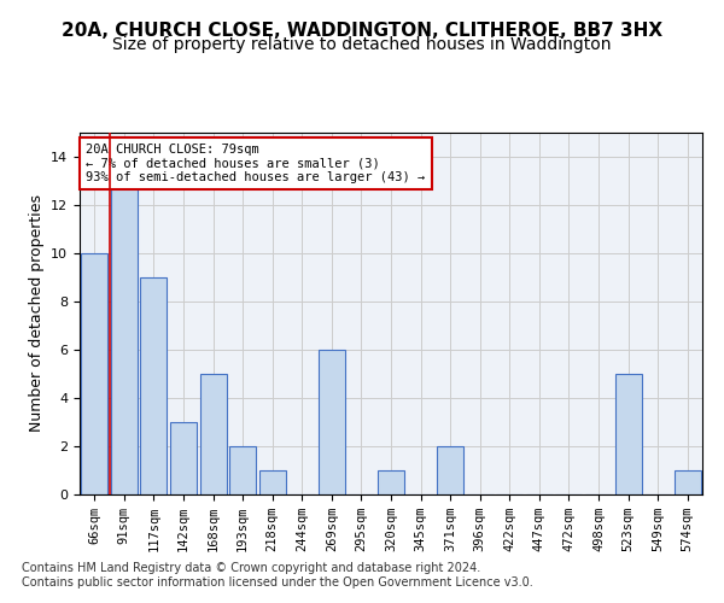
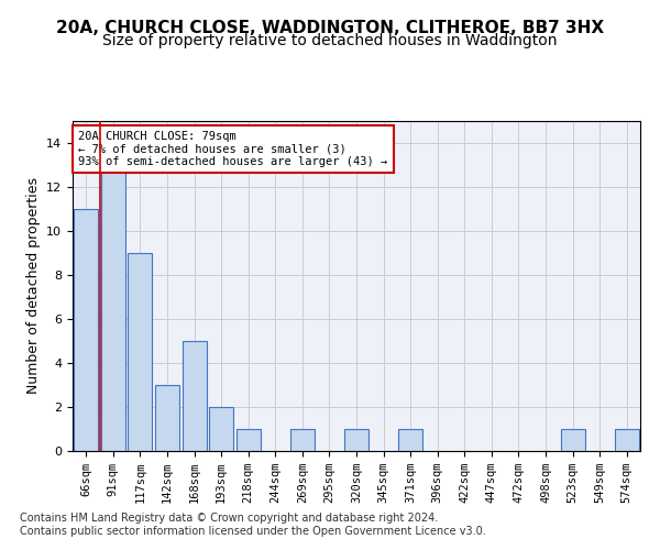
66sqm: 10 -> 11
269sqm: 6 -> 1
371sqm: 2 -> 1
523sqm: 5 -> 1
